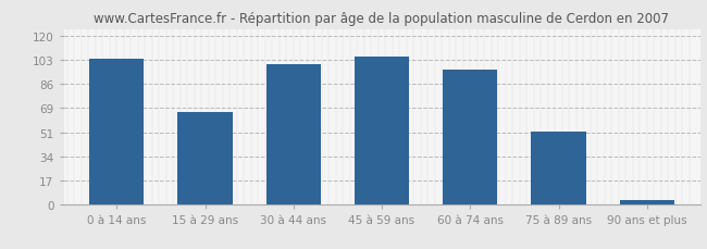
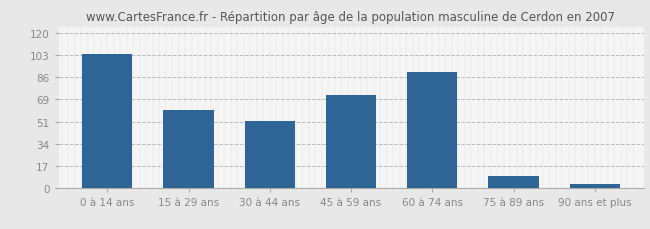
15 à 29 ans: 66 -> 60
30 à 44 ans: 100 -> 52
45 à 59 ans: 105 -> 72
60 à 74 ans: 96 -> 90
75 à 89 ans: 52 -> 9
